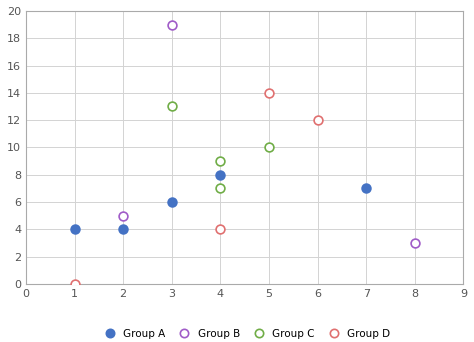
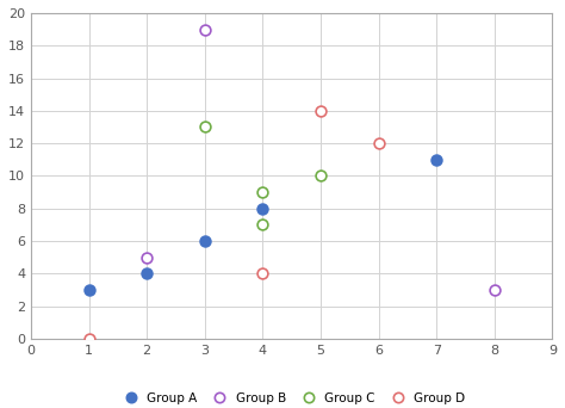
Group A/1: 4 -> 3
Group A/7: 7 -> 11
